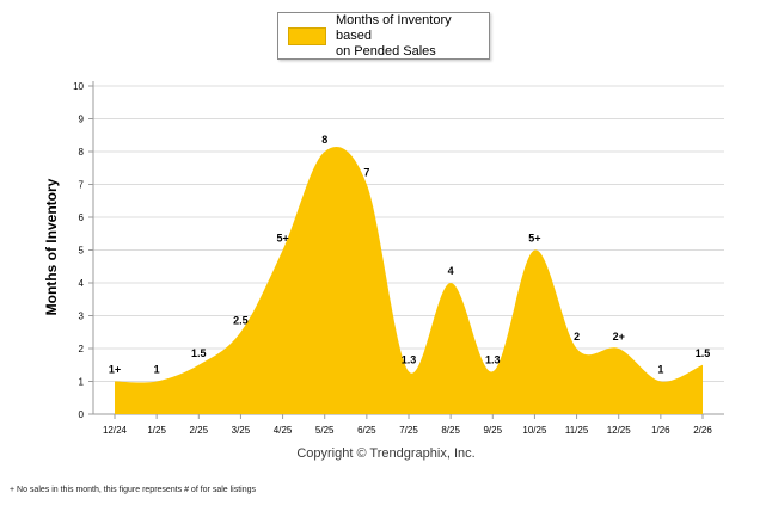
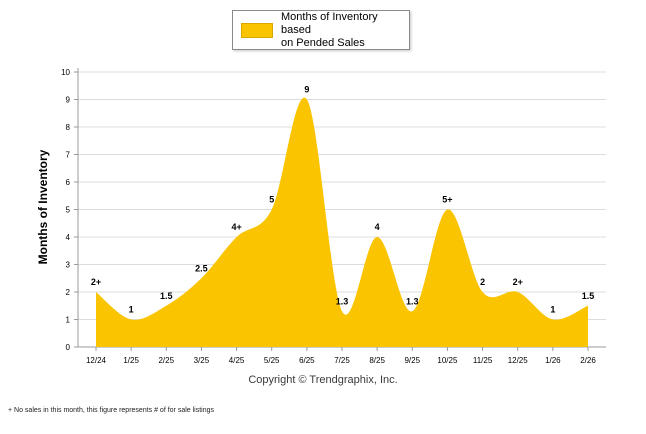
12/24: 1 -> 2
4/25: 5 -> 4
5/25: 8 -> 5
6/25: 7 -> 9
